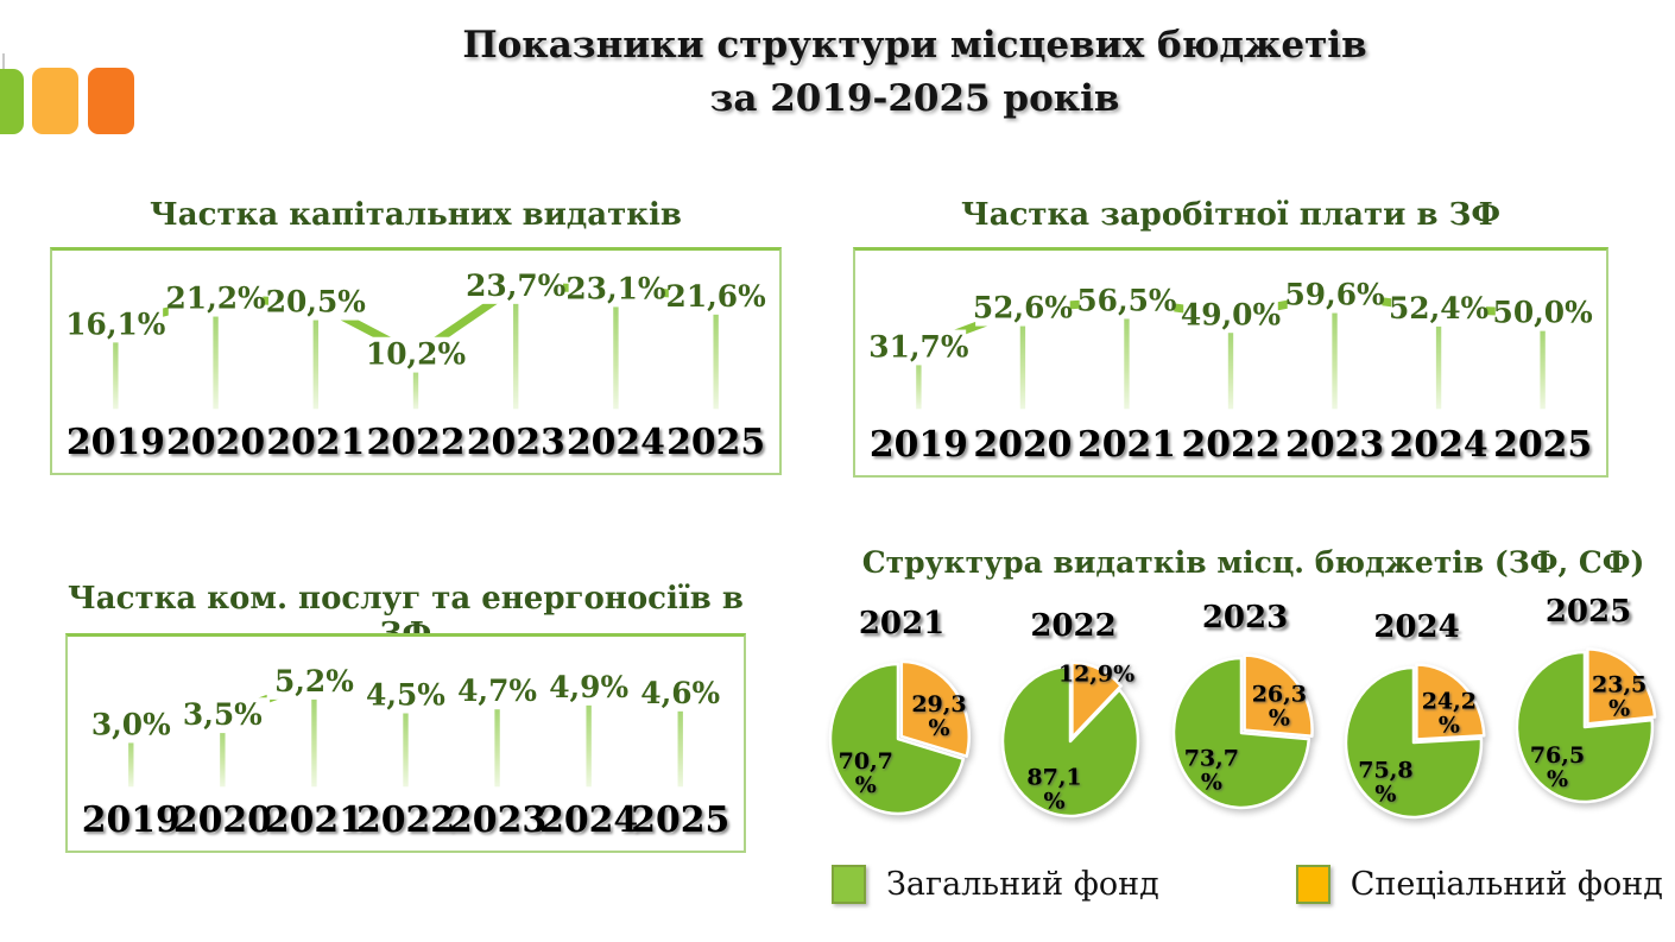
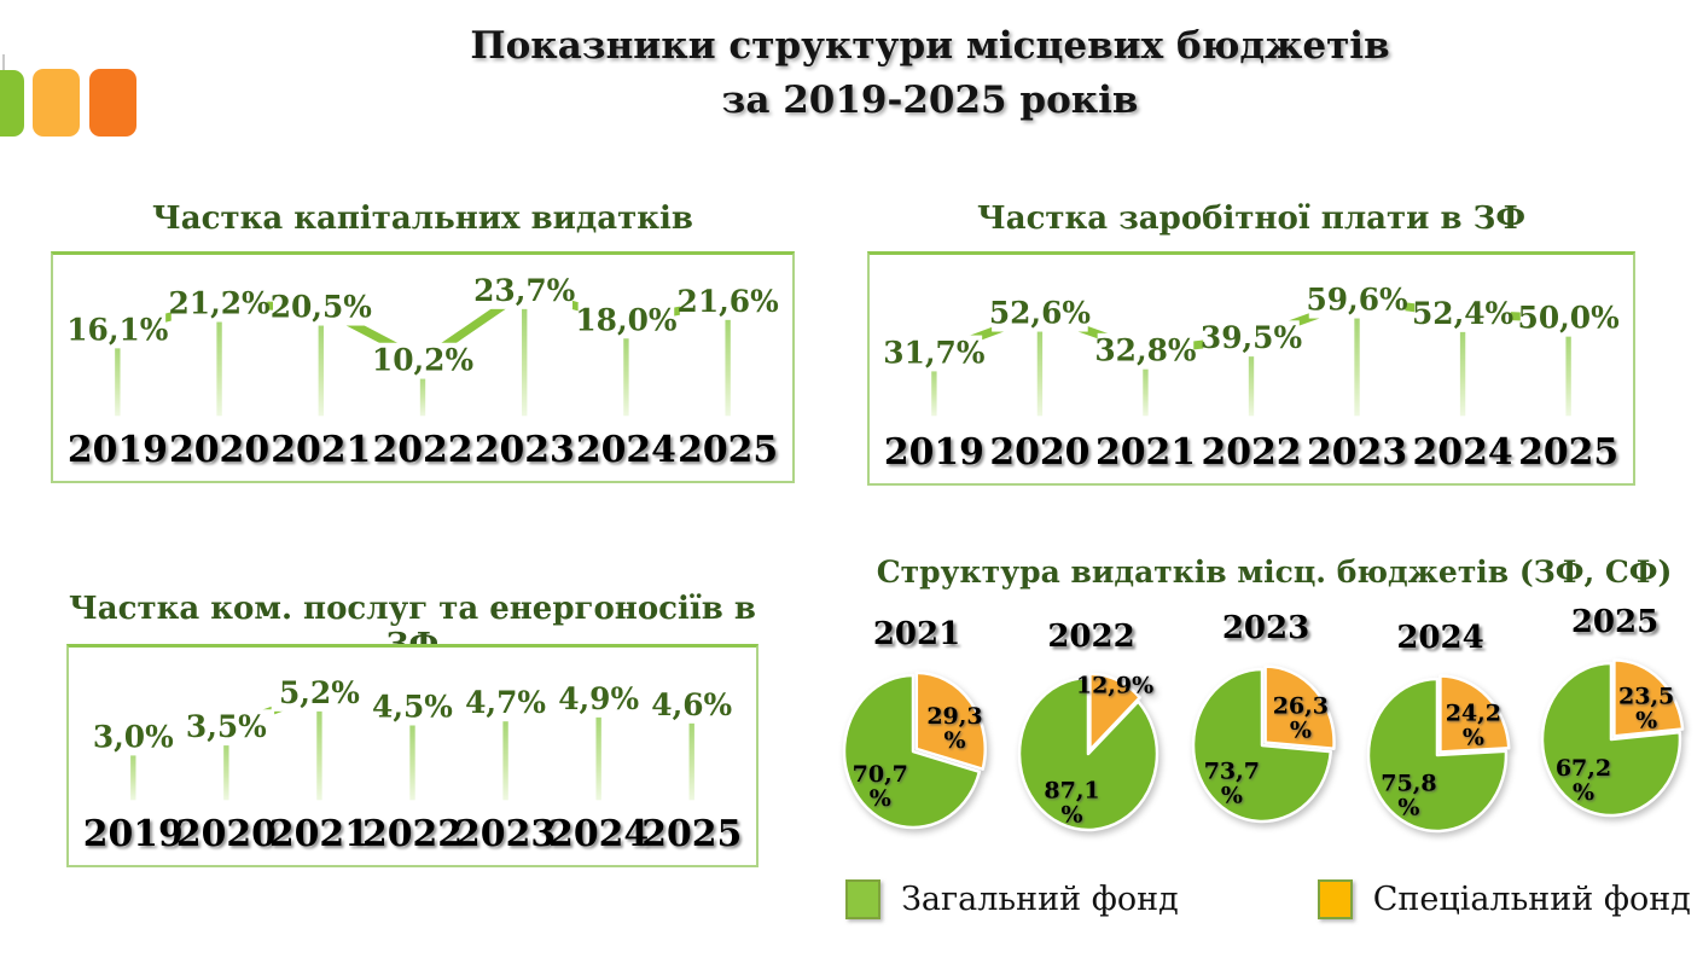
Частка капітальних видатків/2024: 23,1% -> 18,0%
Частка заробітної плати в ЗФ/2021: 56,5% -> 32,8%
Частка заробітної плати в ЗФ/2022: 49,0% -> 39,5%
Структура видатків місц. бюджетів (ЗФ, СФ)/Загальний фонд/2025: 76,5 -> 67,2
